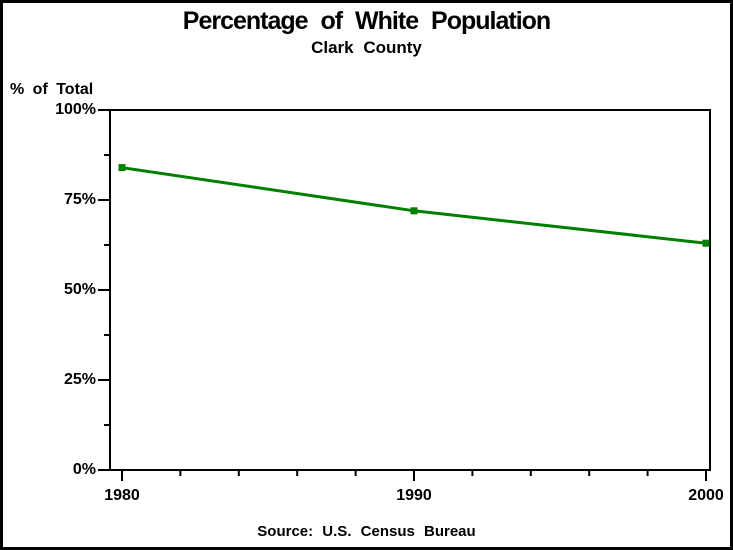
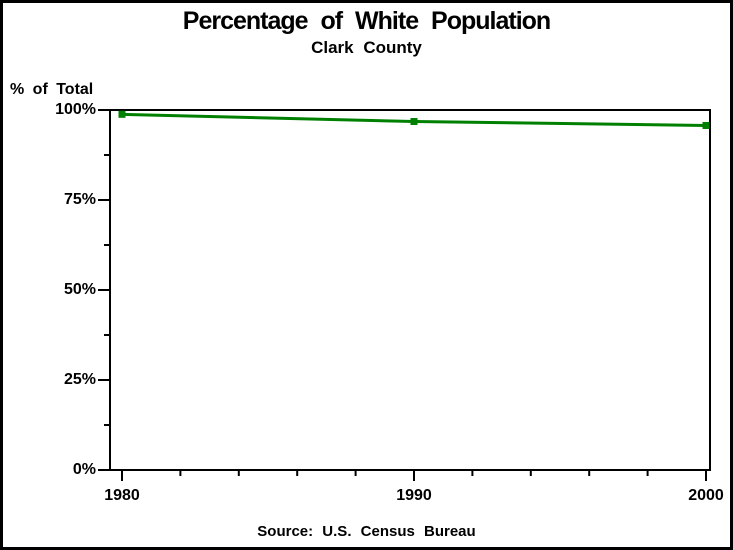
1980: 84% -> 99%
1990: 72% -> 97%
2000: 63% -> 96%
